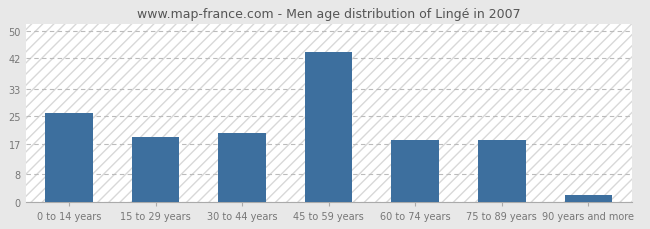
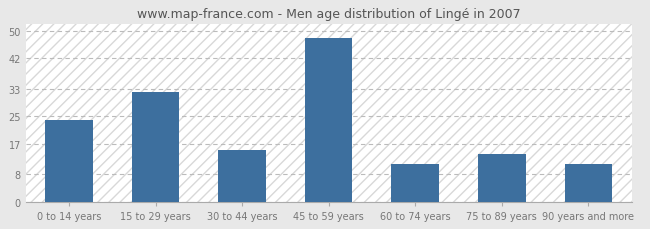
0 to 14 years: 26 -> 24
15 to 29 years: 19 -> 32
30 to 44 years: 20 -> 15
45 to 59 years: 44 -> 48
60 to 74 years: 18 -> 11
75 to 89 years: 18 -> 14
90 years and more: 2 -> 11
